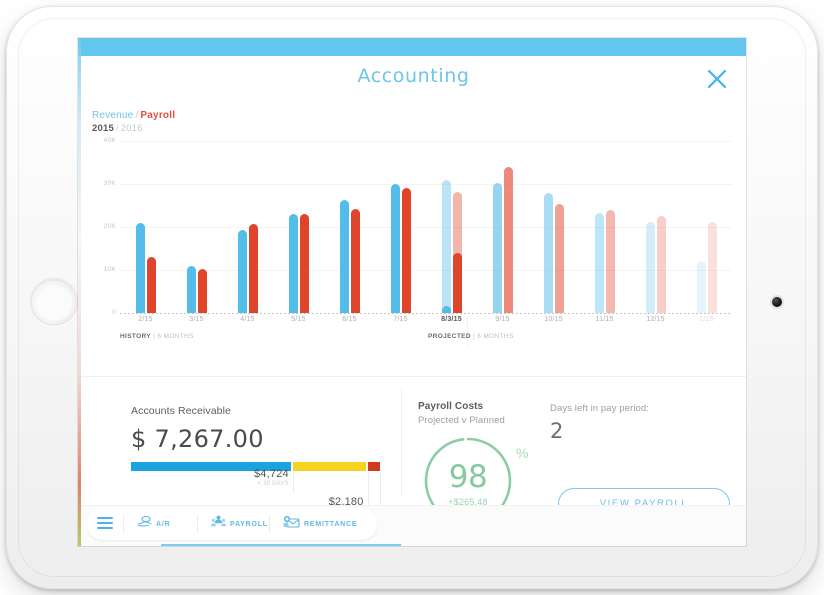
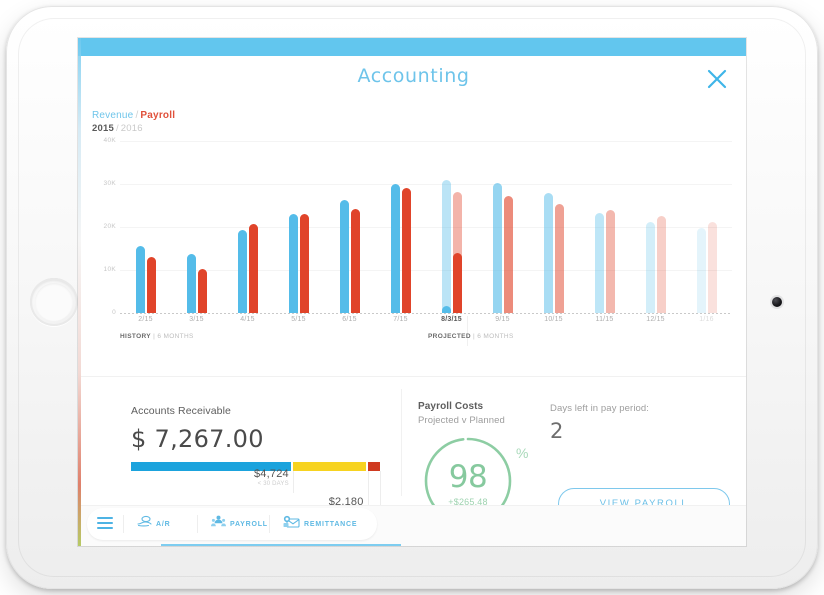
Revenue/2/15: 21K -> 16K
Revenue/3/15: 11K -> 14K
Payroll/9/15: 34K -> 27K
Revenue/1/16: 12K -> 20K
